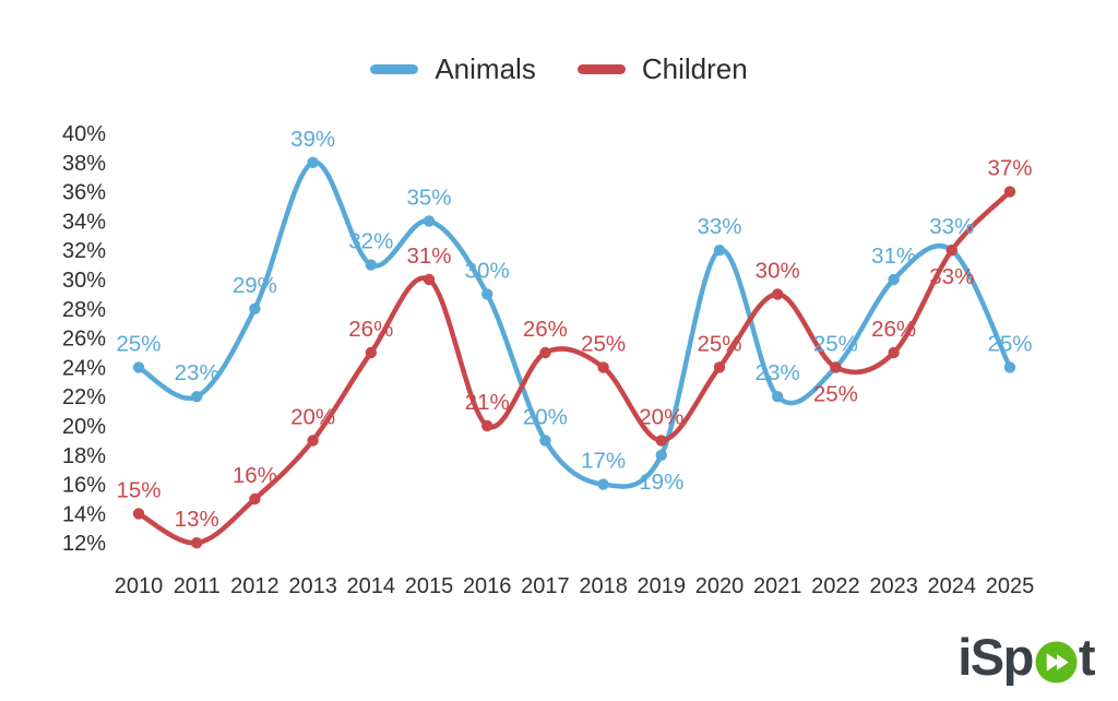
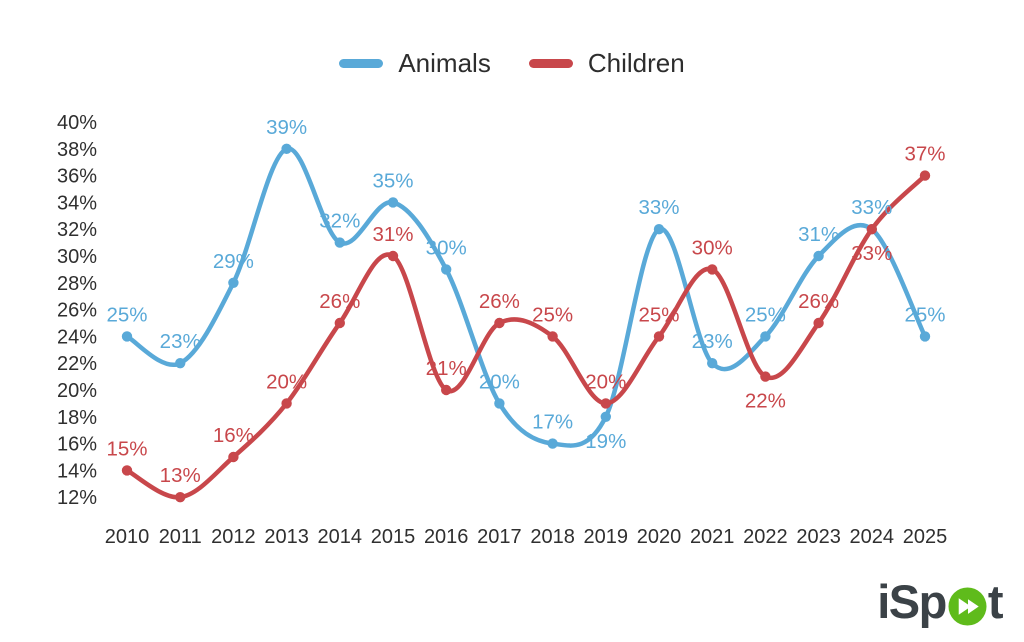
Children/2022: 25% -> 22%
